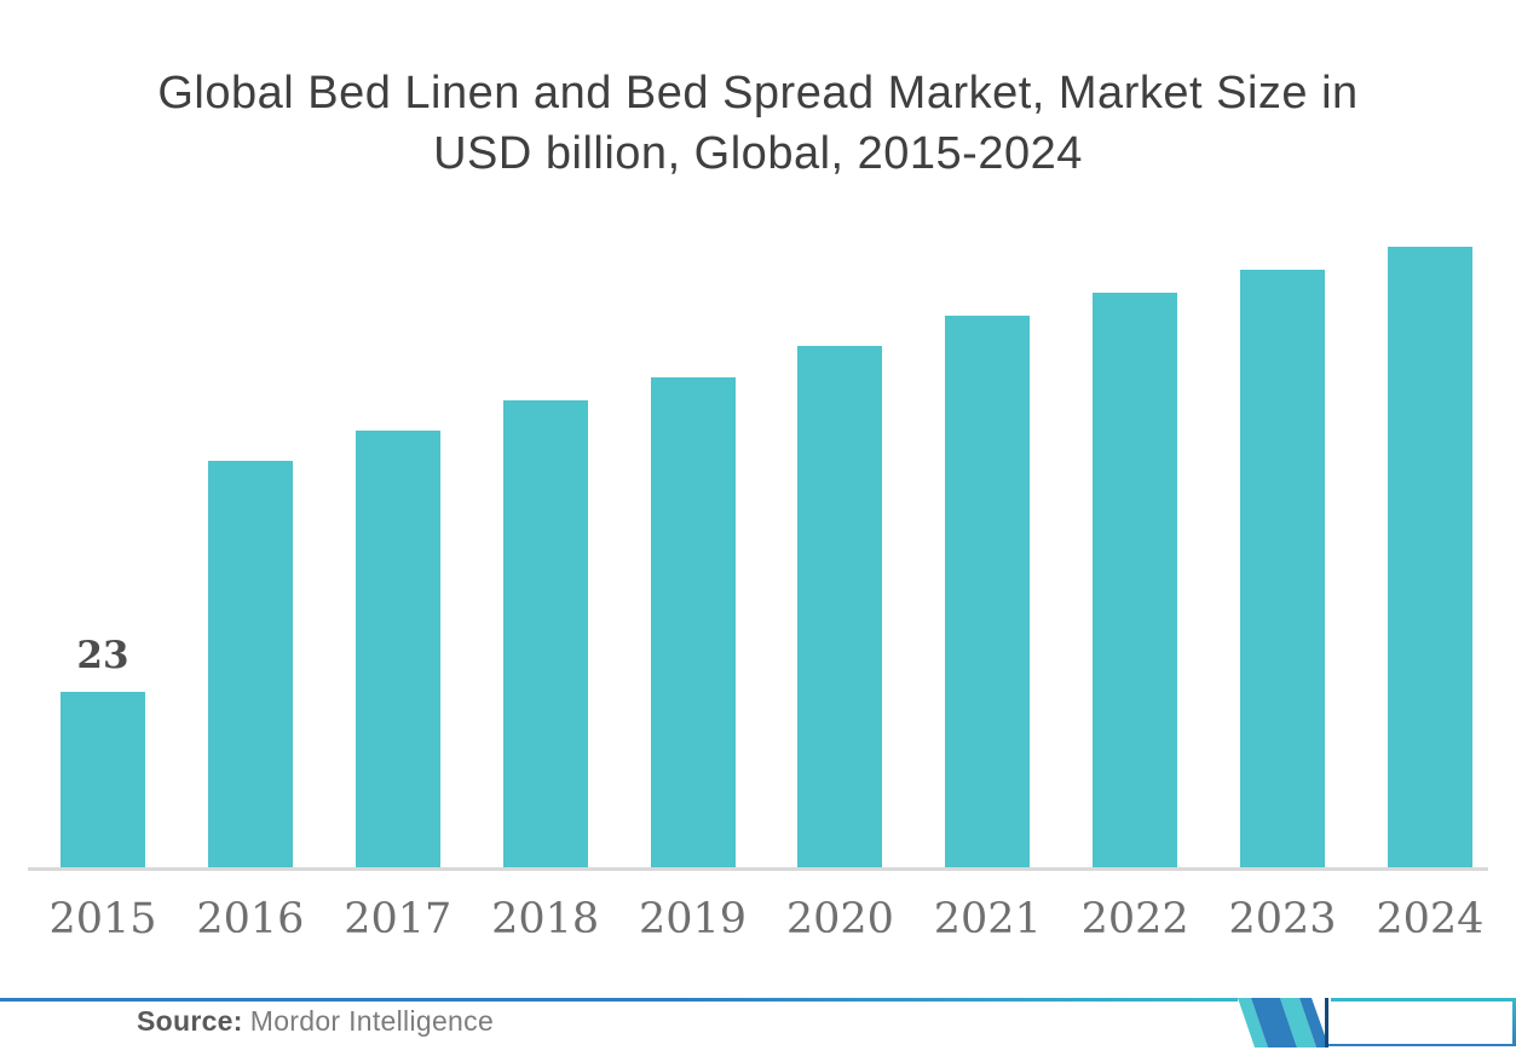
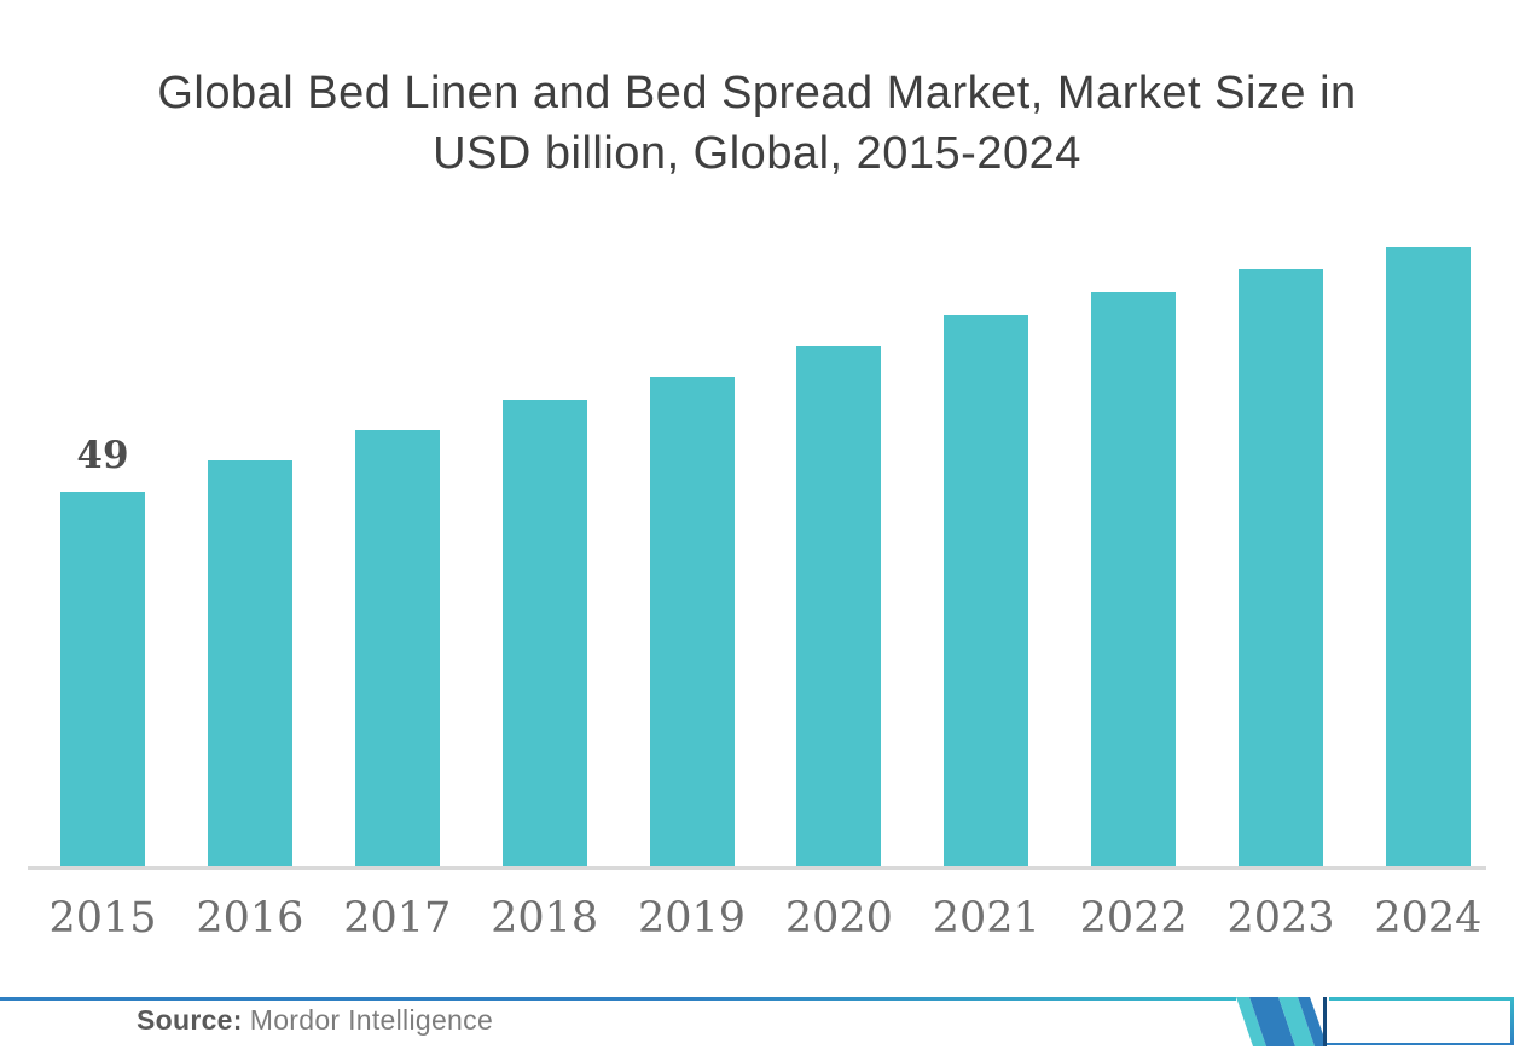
2015: 23 -> 49
